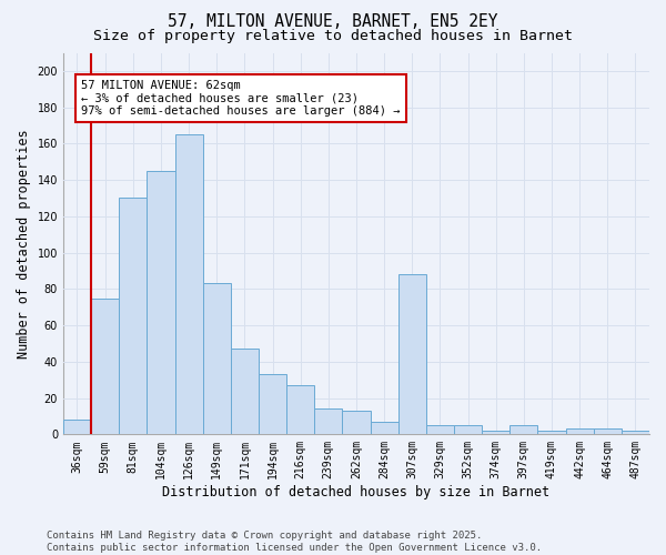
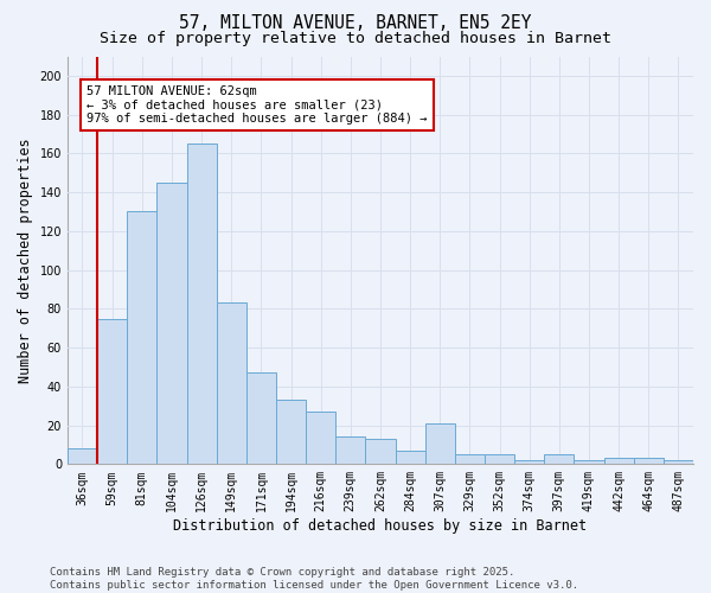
307sqm: 88 -> 21
